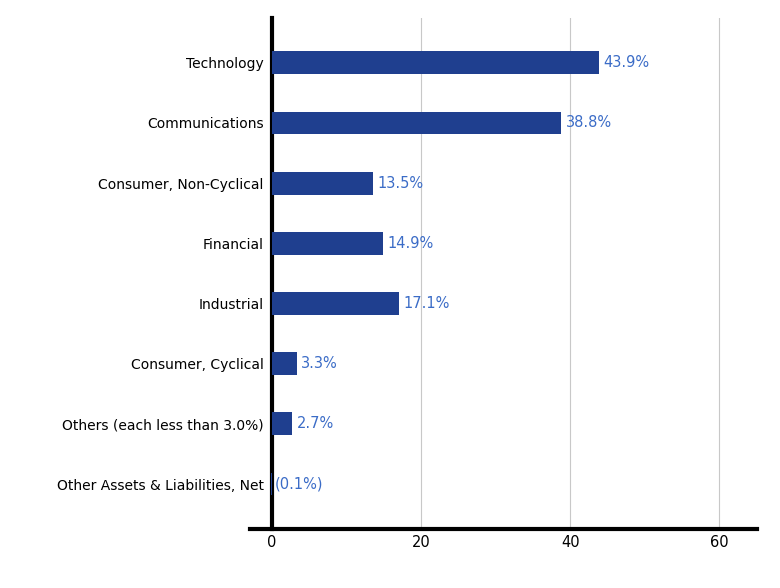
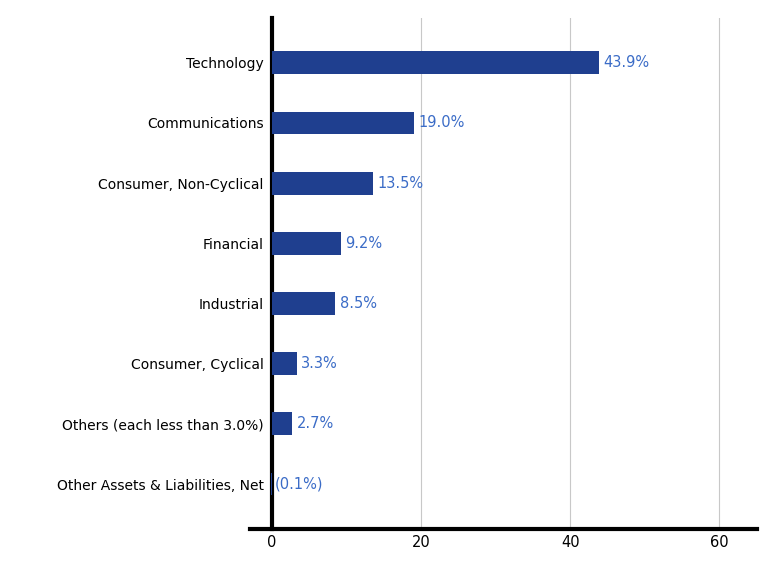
Communications: 38.8% -> 19.0%
Financial: 14.9% -> 9.2%
Industrial: 17.1% -> 8.5%
